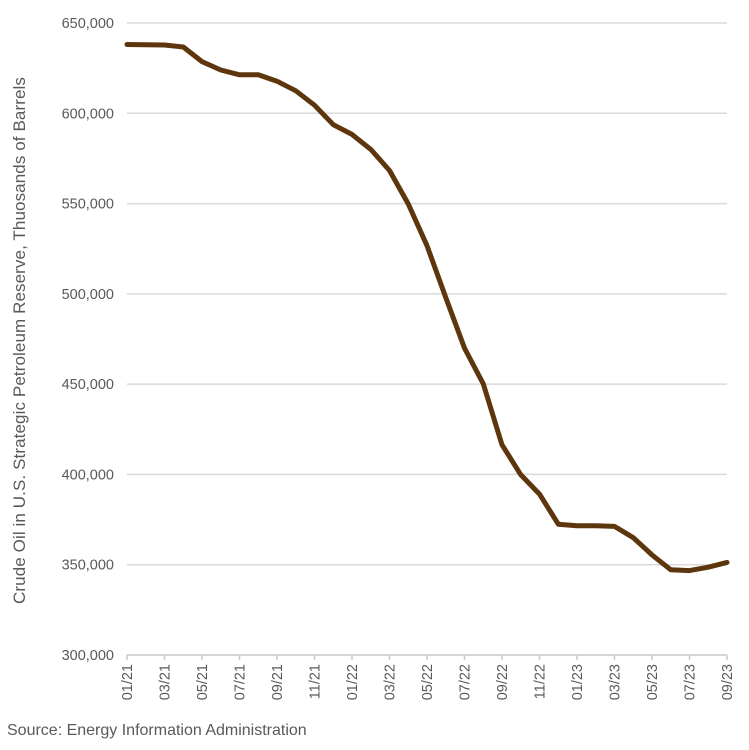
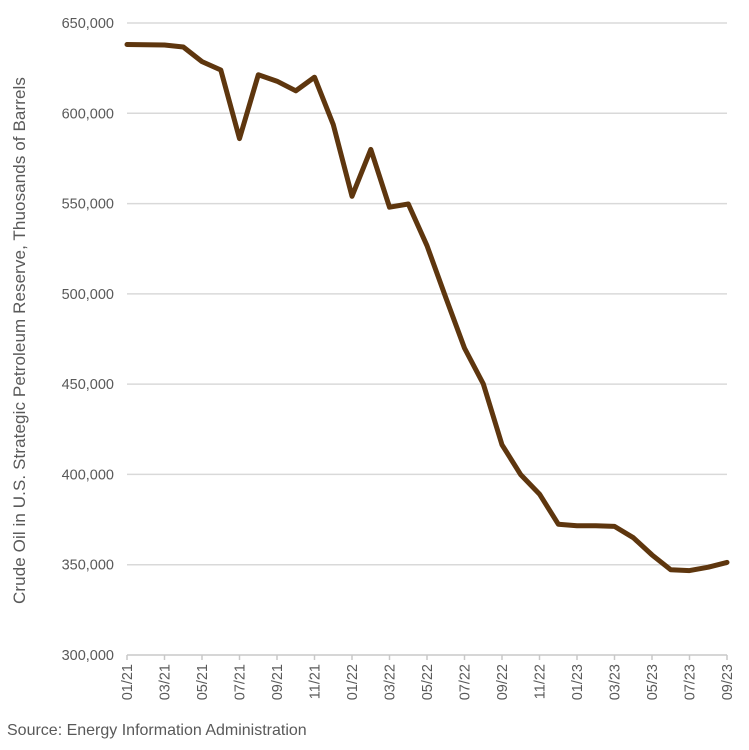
07/21: 621000 -> 586000
11/21: 605000 -> 620000
01/22: 588000 -> 554000
03/22: 568000 -> 548000
